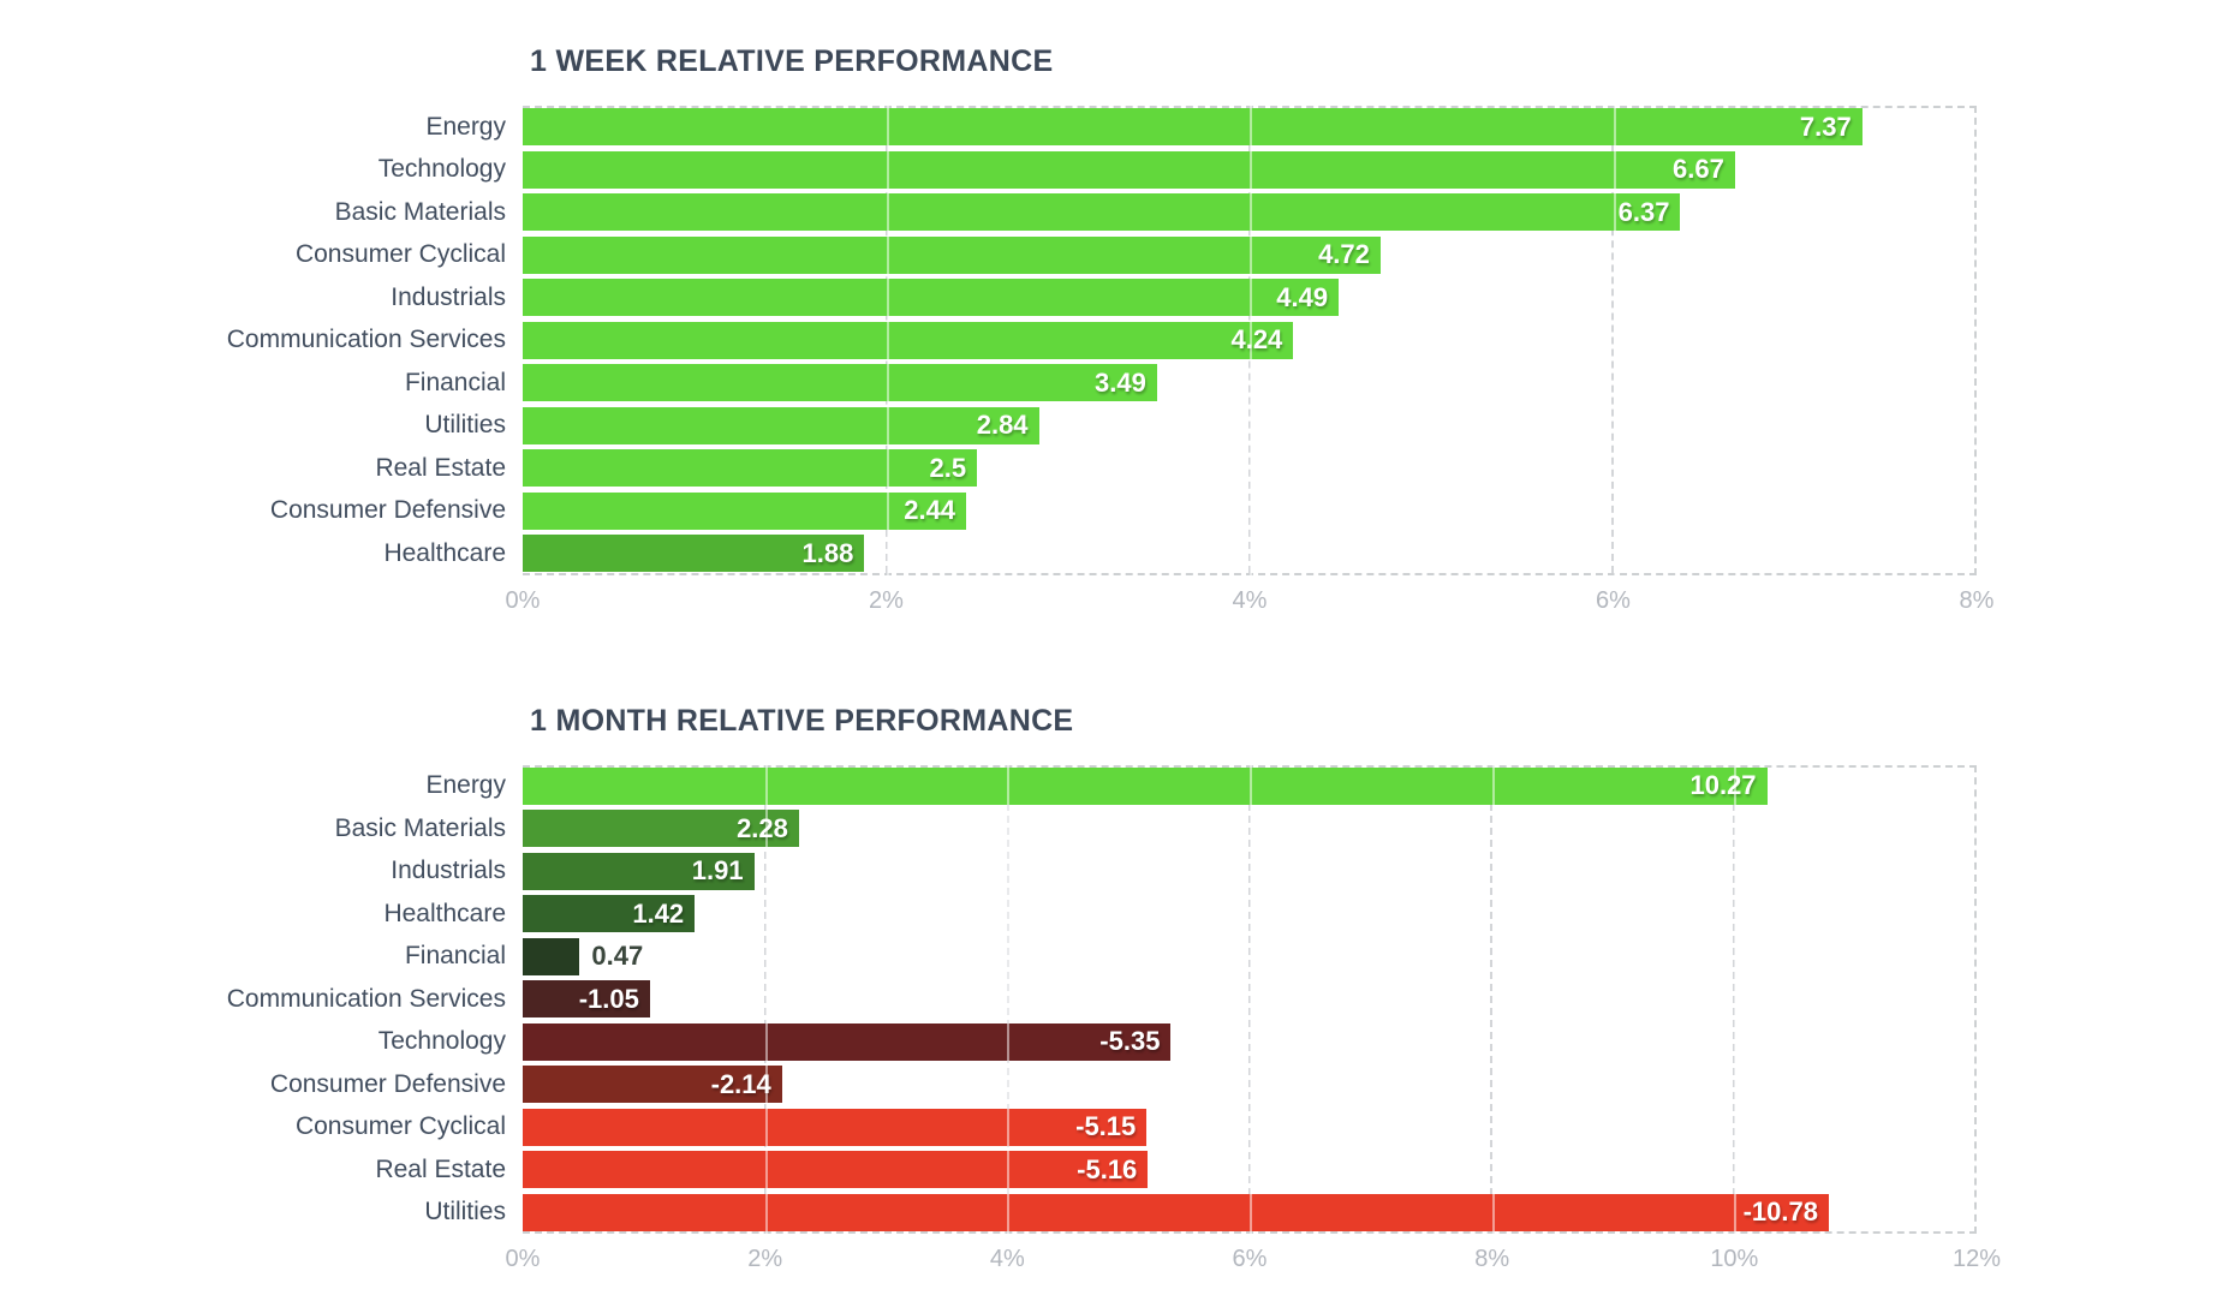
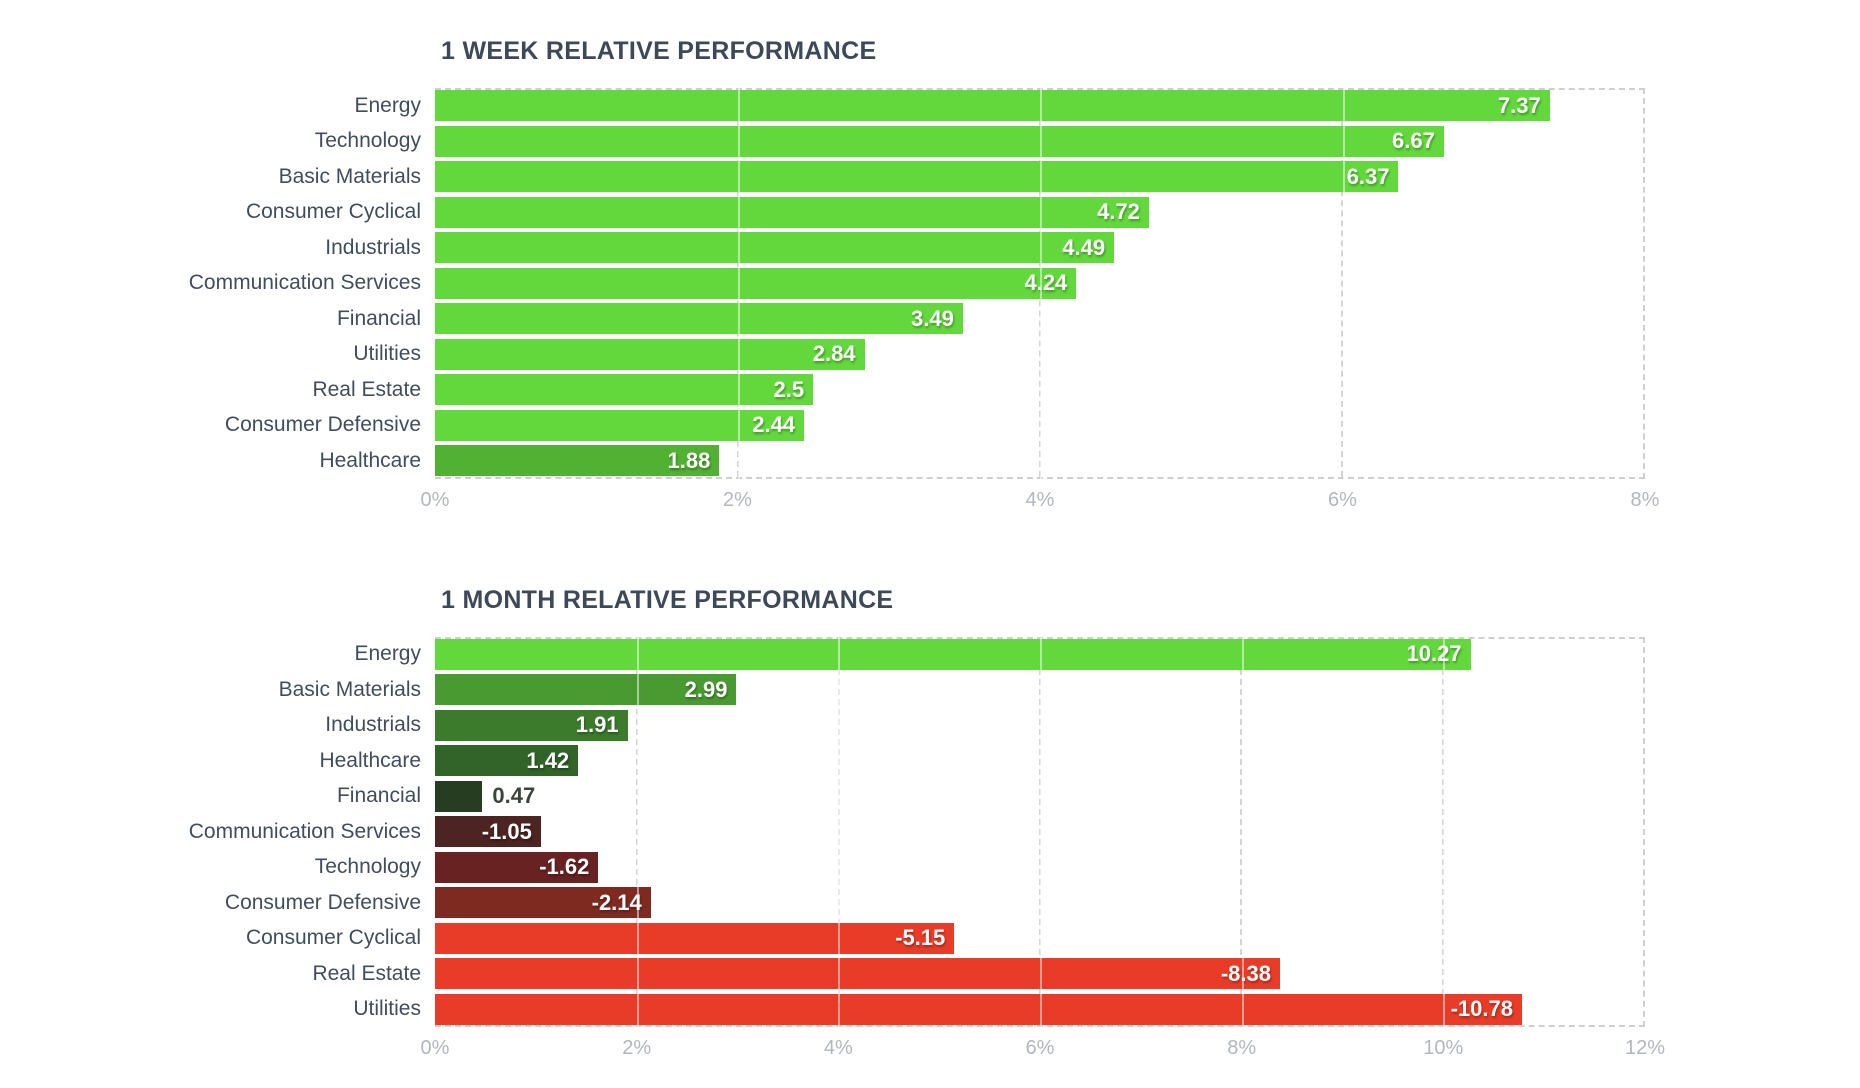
1 MONTH RELATIVE PERFORMANCE/Basic Materials: 2.28 -> 2.99
1 MONTH RELATIVE PERFORMANCE/Technology: -5.35 -> -1.62
1 MONTH RELATIVE PERFORMANCE/Real Estate: -5.16 -> -8.38
